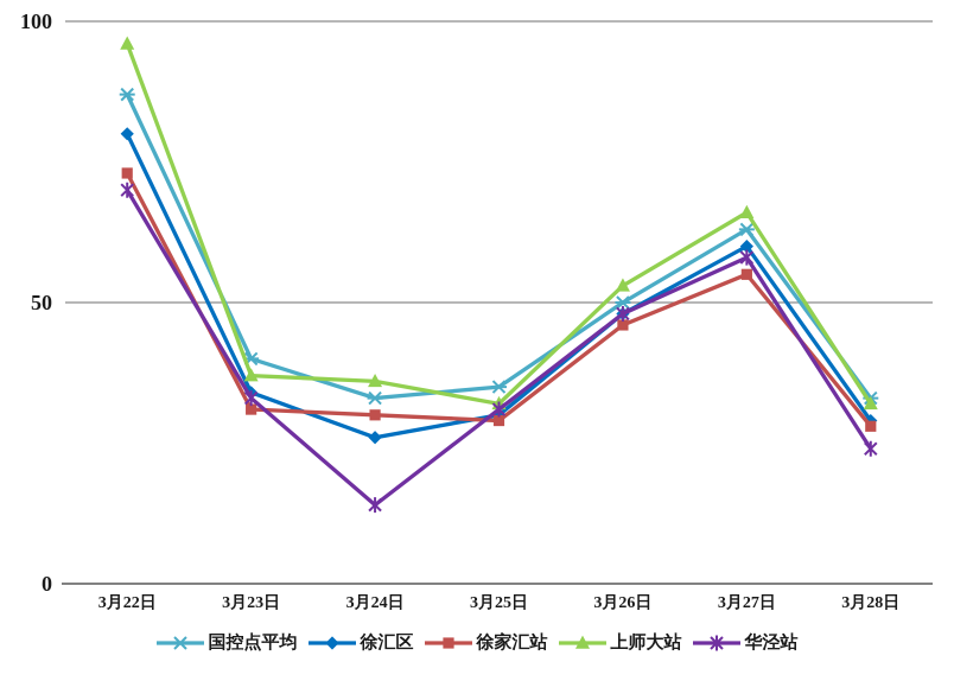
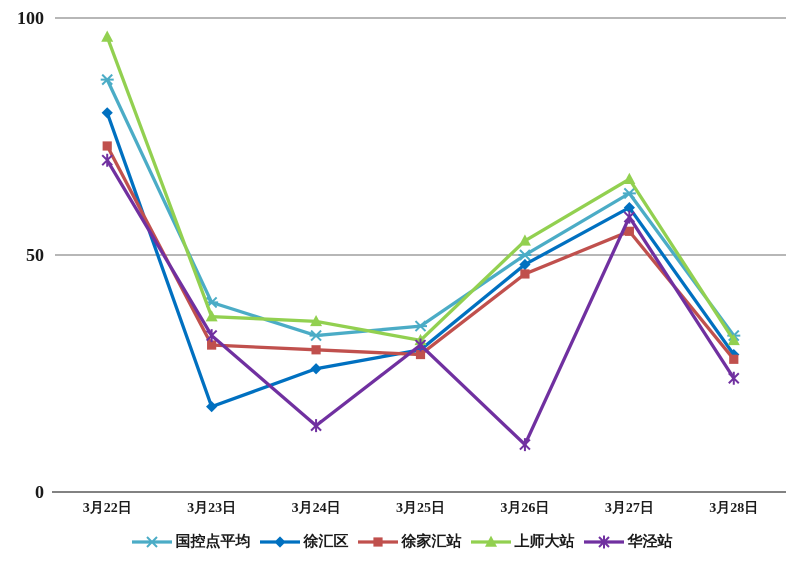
徐汇区/3月23日: 34 -> 18
华泾站/3月26日: 48 -> 10
